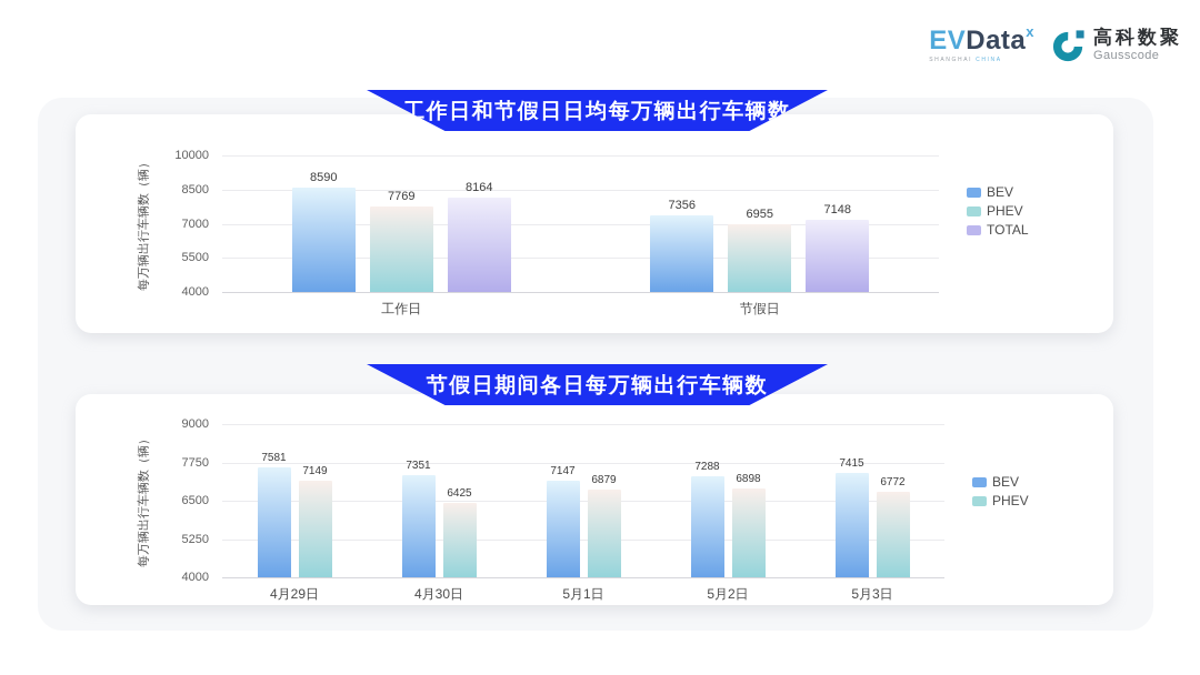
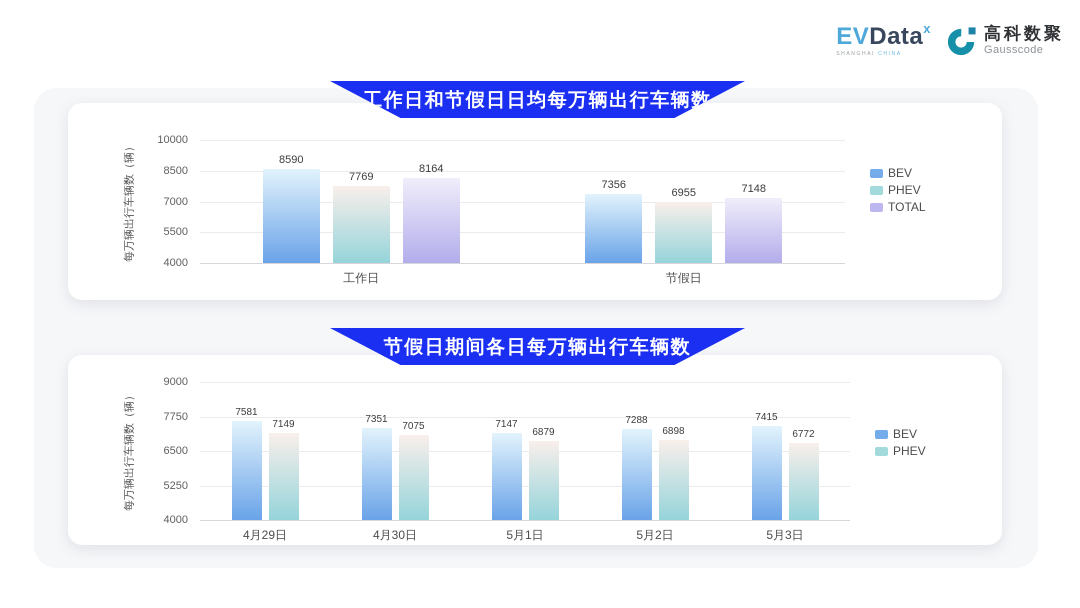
节假日期间各日每万辆出行车辆数/PHEV/4月30日: 6425 -> 7075
